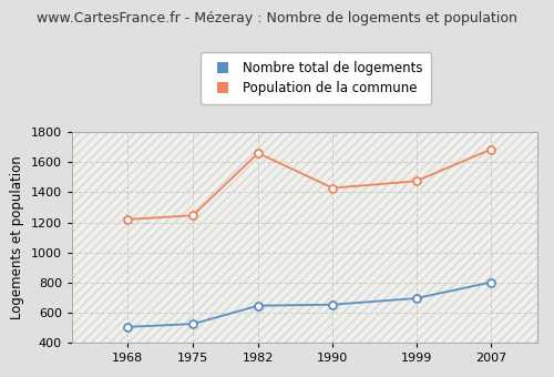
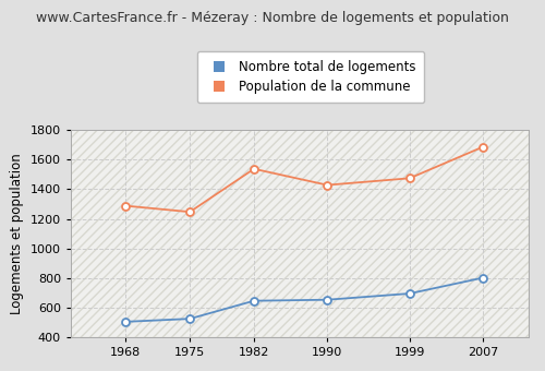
Population de la commune/1968: 1220 -> 1290
Population de la commune/1982: 1660 -> 1540
